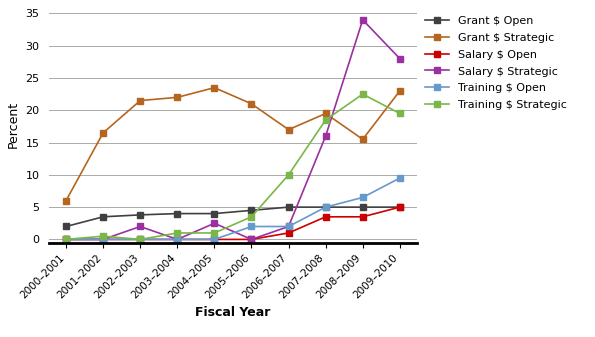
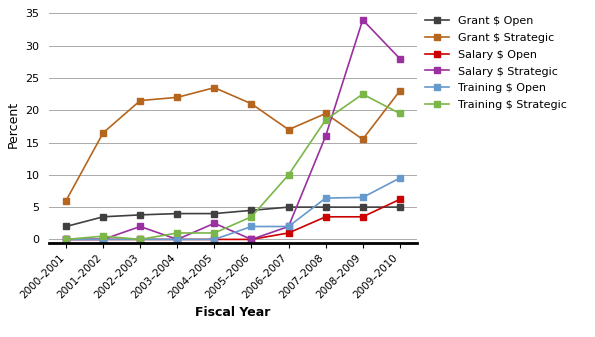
Training $ Open/2007–2008: 5.0 -> 6.4
Salary $ Open/2009–2010: 5.0 -> 6.2
